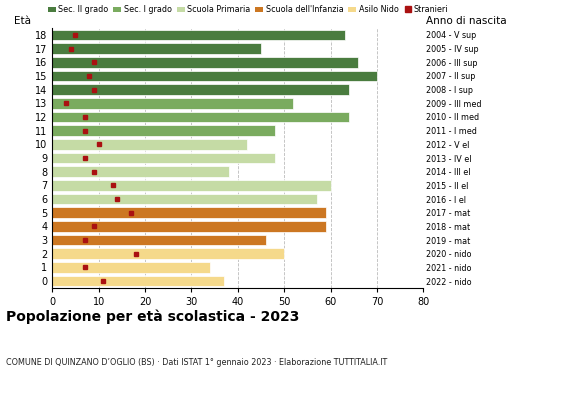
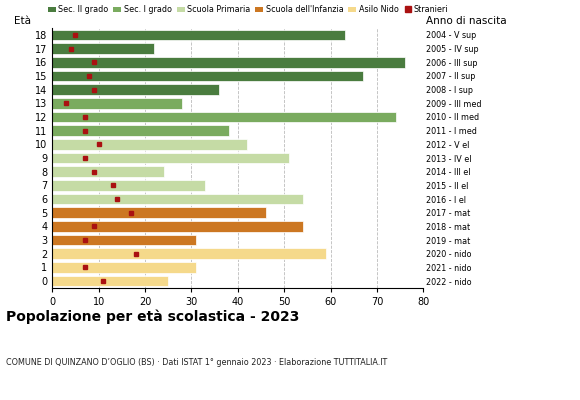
17: 45 -> 22
16: 66 -> 76
15: 70 -> 67
14: 64 -> 36
13: 52 -> 28
12: 64 -> 74
11: 48 -> 38
9: 48 -> 51
8: 38 -> 24
7: 60 -> 33
6: 57 -> 54
5: 59 -> 46
4: 59 -> 54
3: 46 -> 31
2: 50 -> 59
1: 34 -> 31
0: 37 -> 25
